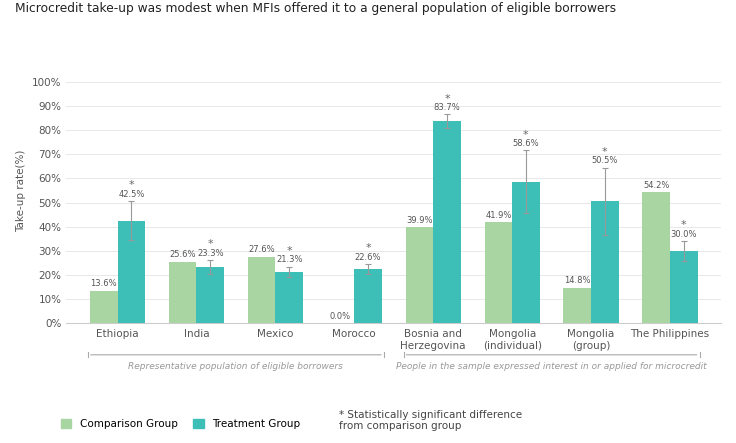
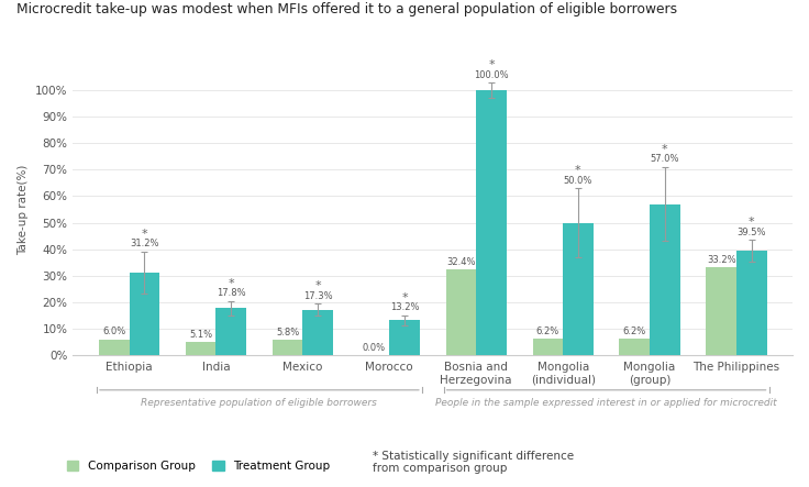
Comparison Group/Ethiopia: 13.6% -> 6.0%
Treatment Group/Ethiopia: 42.5% -> 31.2%
Comparison Group/India: 25.6% -> 5.1%
Treatment Group/India: 23.3% -> 17.8%
Comparison Group/Mexico: 27.6% -> 5.8%
Treatment Group/Mexico: 21.3% -> 17.3%
Treatment Group/Morocco: 22.6% -> 13.2%
Comparison Group/Bosnia and Herzegovina: 39.9% -> 32.4%
Treatment Group/Bosnia and Herzegovina: 83.7% -> 100.0%
Comparison Group/Mongolia (individual): 41.9% -> 6.2%
Treatment Group/Mongolia (individual): 58.6% -> 50.0%
Comparison Group/Mongolia (group): 14.8% -> 6.2%
Treatment Group/Mongolia (group): 50.5% -> 57.0%
Comparison Group/The Philippines: 54.2% -> 33.2%
Treatment Group/The Philippines: 30.0% -> 39.5%
